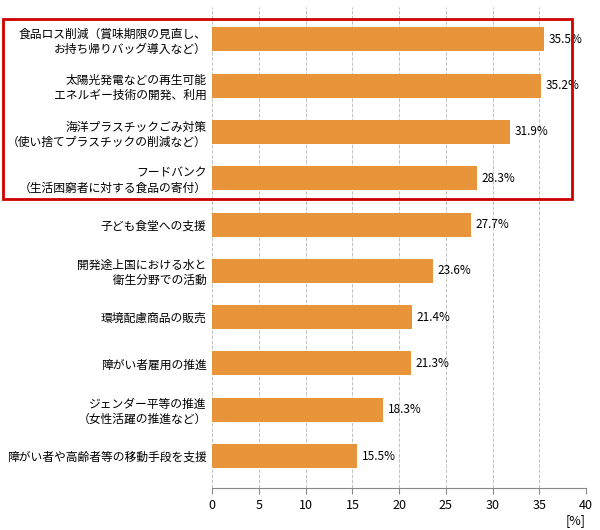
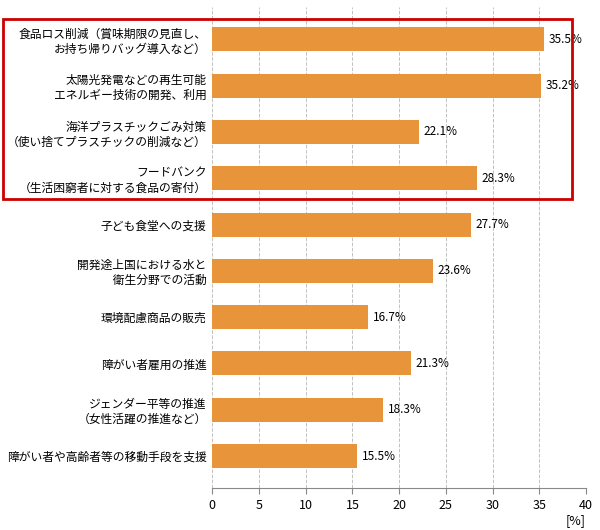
海洋プラスチックごみ対策 （使い捨てプラスチックの削減など）: 31.9% -> 22.1%
環境配慮商品の販売: 21.4% -> 16.7%
